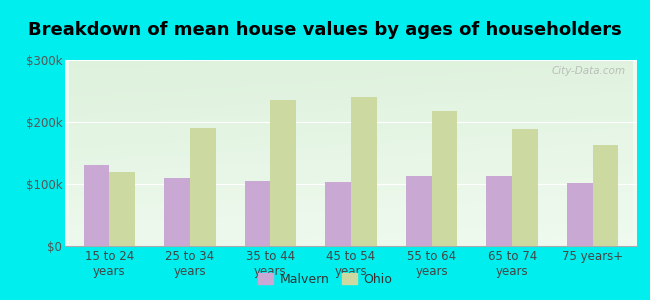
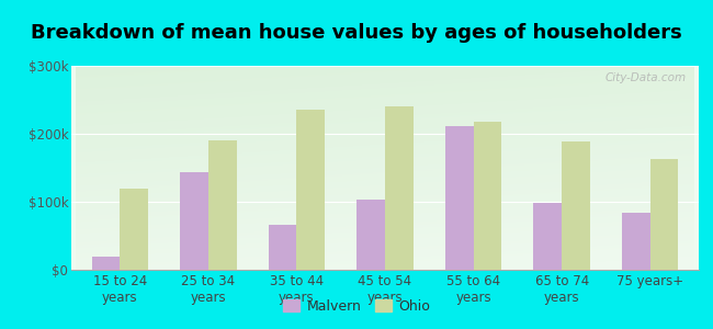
Malvern/15 to 24 years: $130k -> $20k
Malvern/25 to 34 years: $110k -> $144k
Malvern/35 to 44 years: $105k -> $66k
Malvern/55 to 64 years: $113k -> $212k
Malvern/65 to 74 years: $113k -> $98k
Malvern/75 years+: $102k -> $84k
